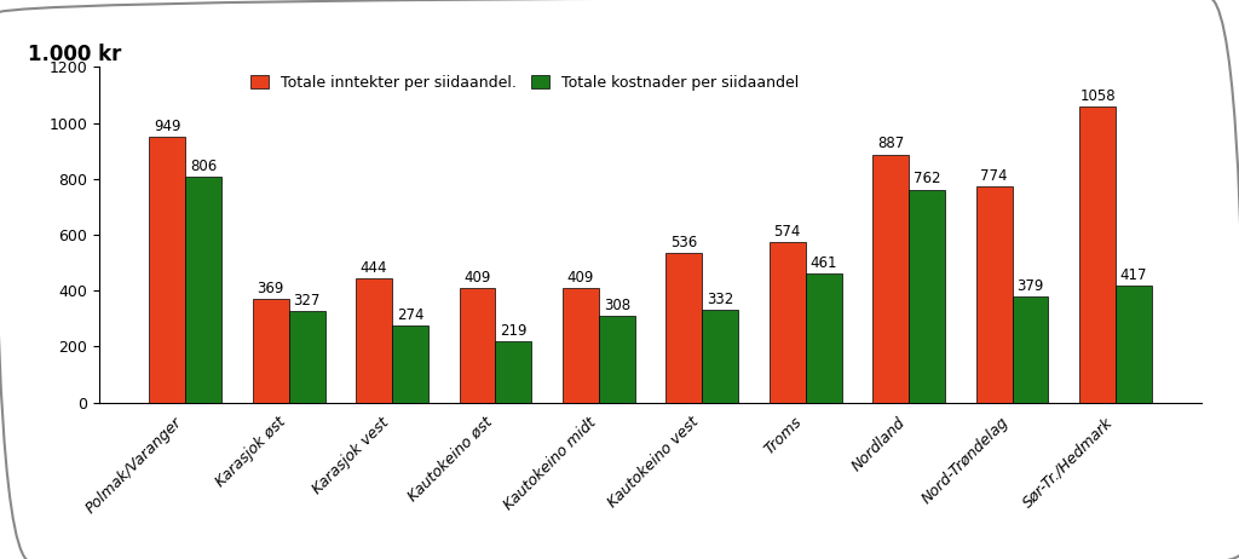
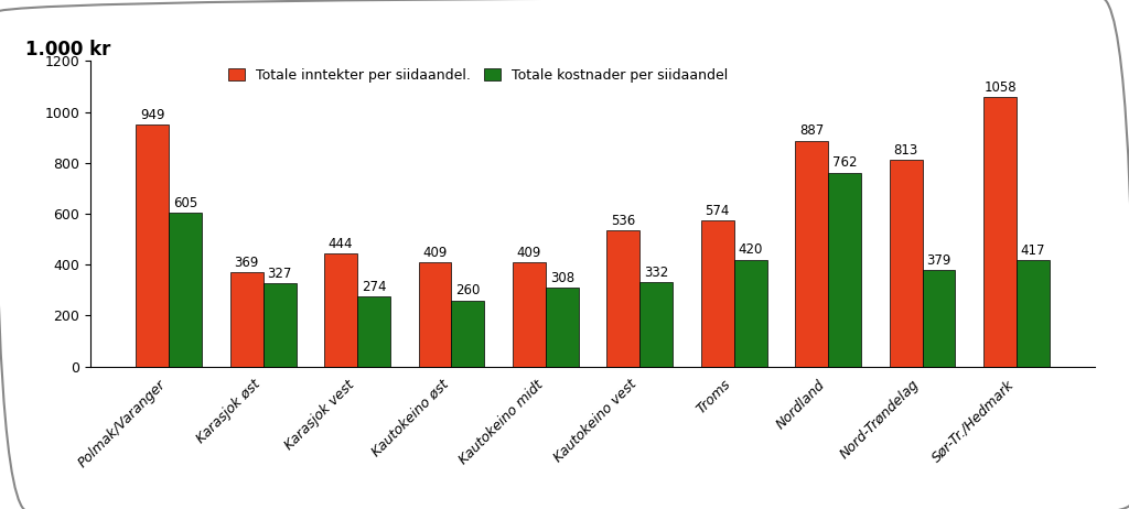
Totale kostnader per siidaandel/Polmak/Varanger: 806 -> 605
Totale kostnader per siidaandel/Kautokeino øst: 219 -> 260
Totale kostnader per siidaandel/Troms: 461 -> 420
Totale inntekter per siidaandel./Nord-Trøndelag: 774 -> 813
